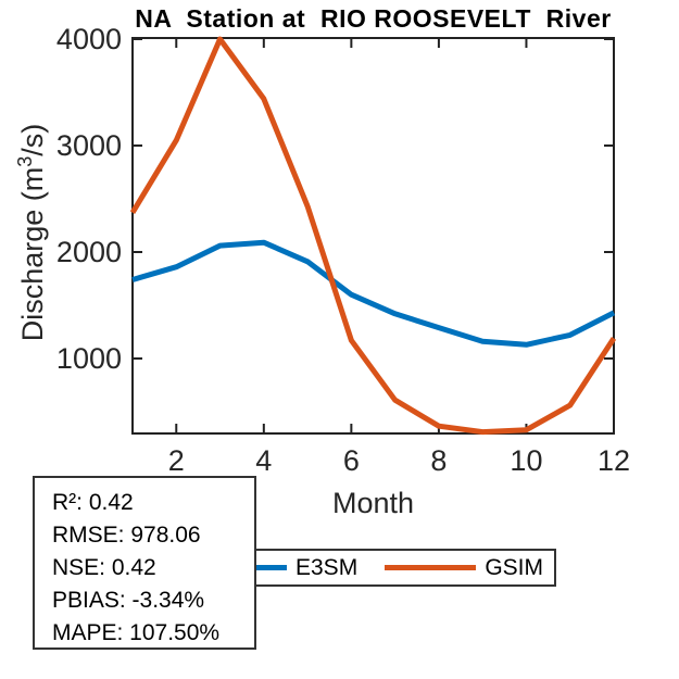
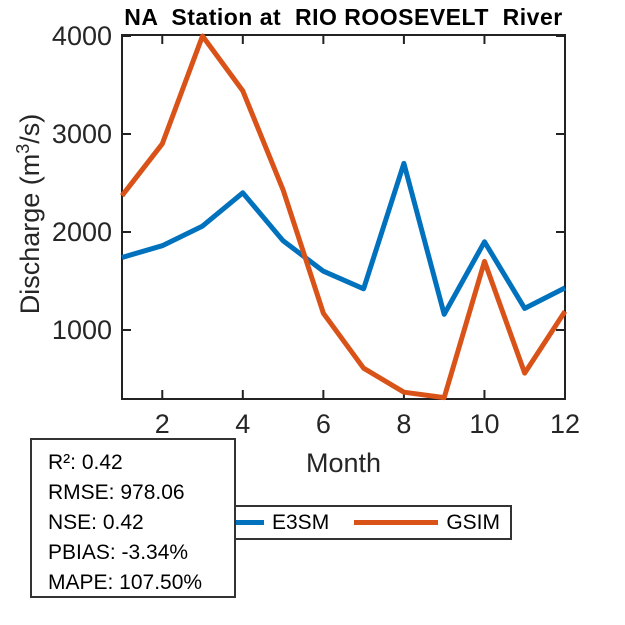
GSIM/2: 3000 -> 2900
E3SM/4: 2100 -> 2400
E3SM/8: 1300 -> 2700
E3SM/10: 1100 -> 1900
GSIM/10: 300 -> 1700
